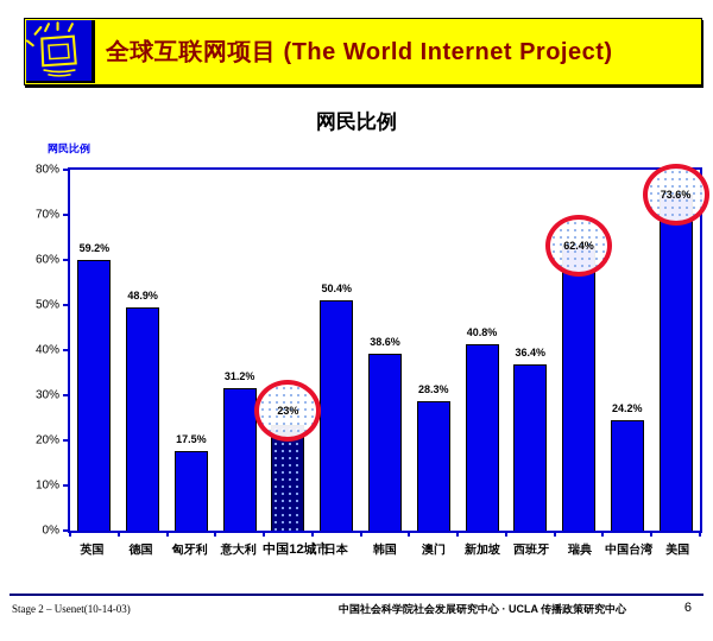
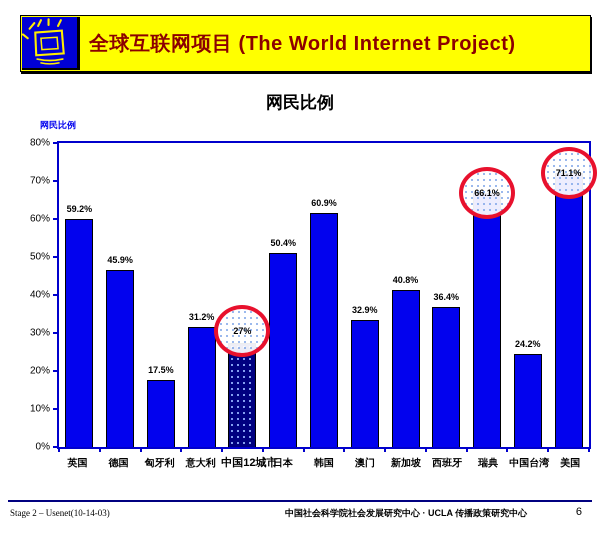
德国: 48.9% -> 45.9%
中国12城市: 23% -> 27%
韩国: 38.6% -> 60.9%
澳门: 28.3% -> 32.9%
瑞典: 62.4% -> 66.1%
美国: 73.6% -> 71.1%
